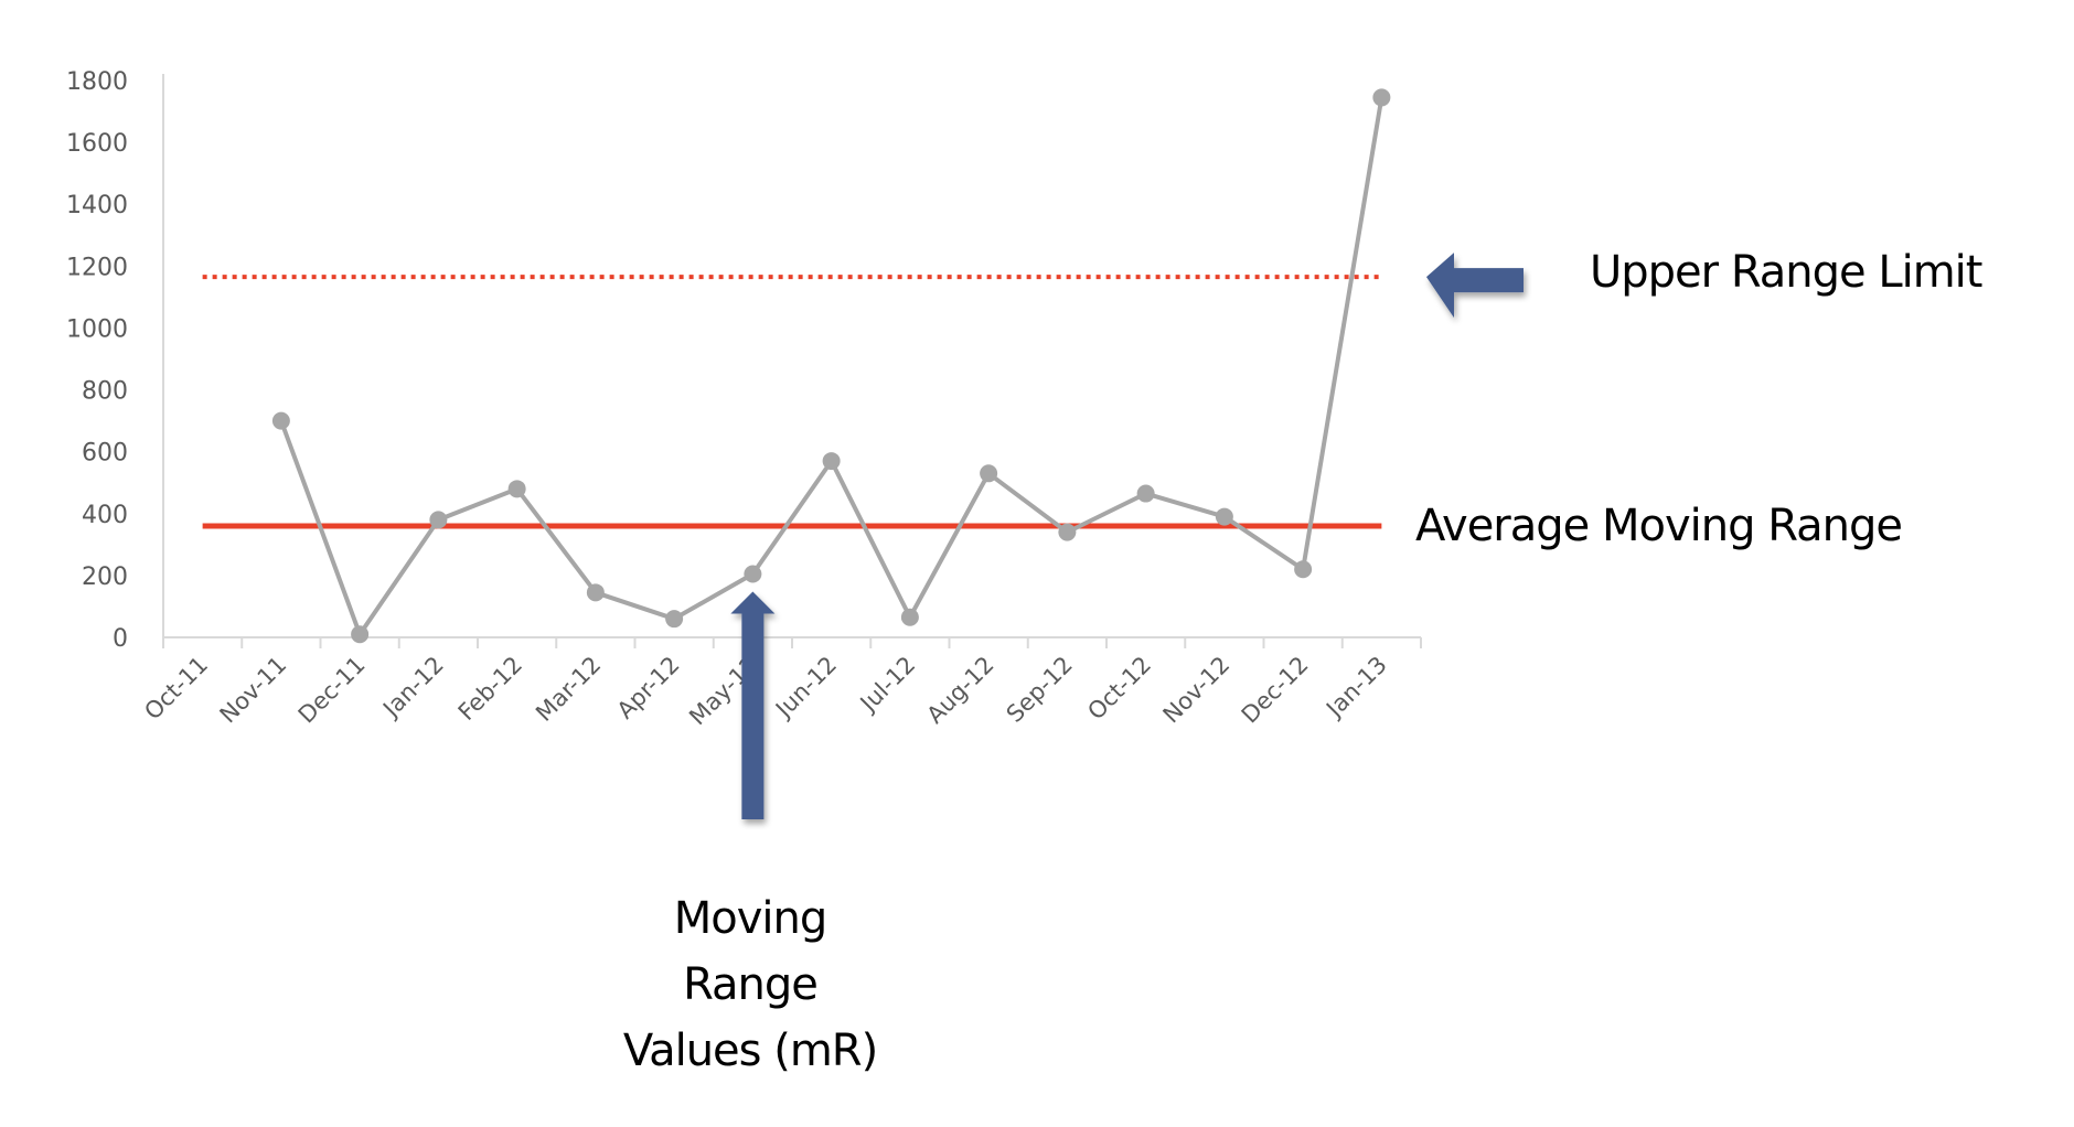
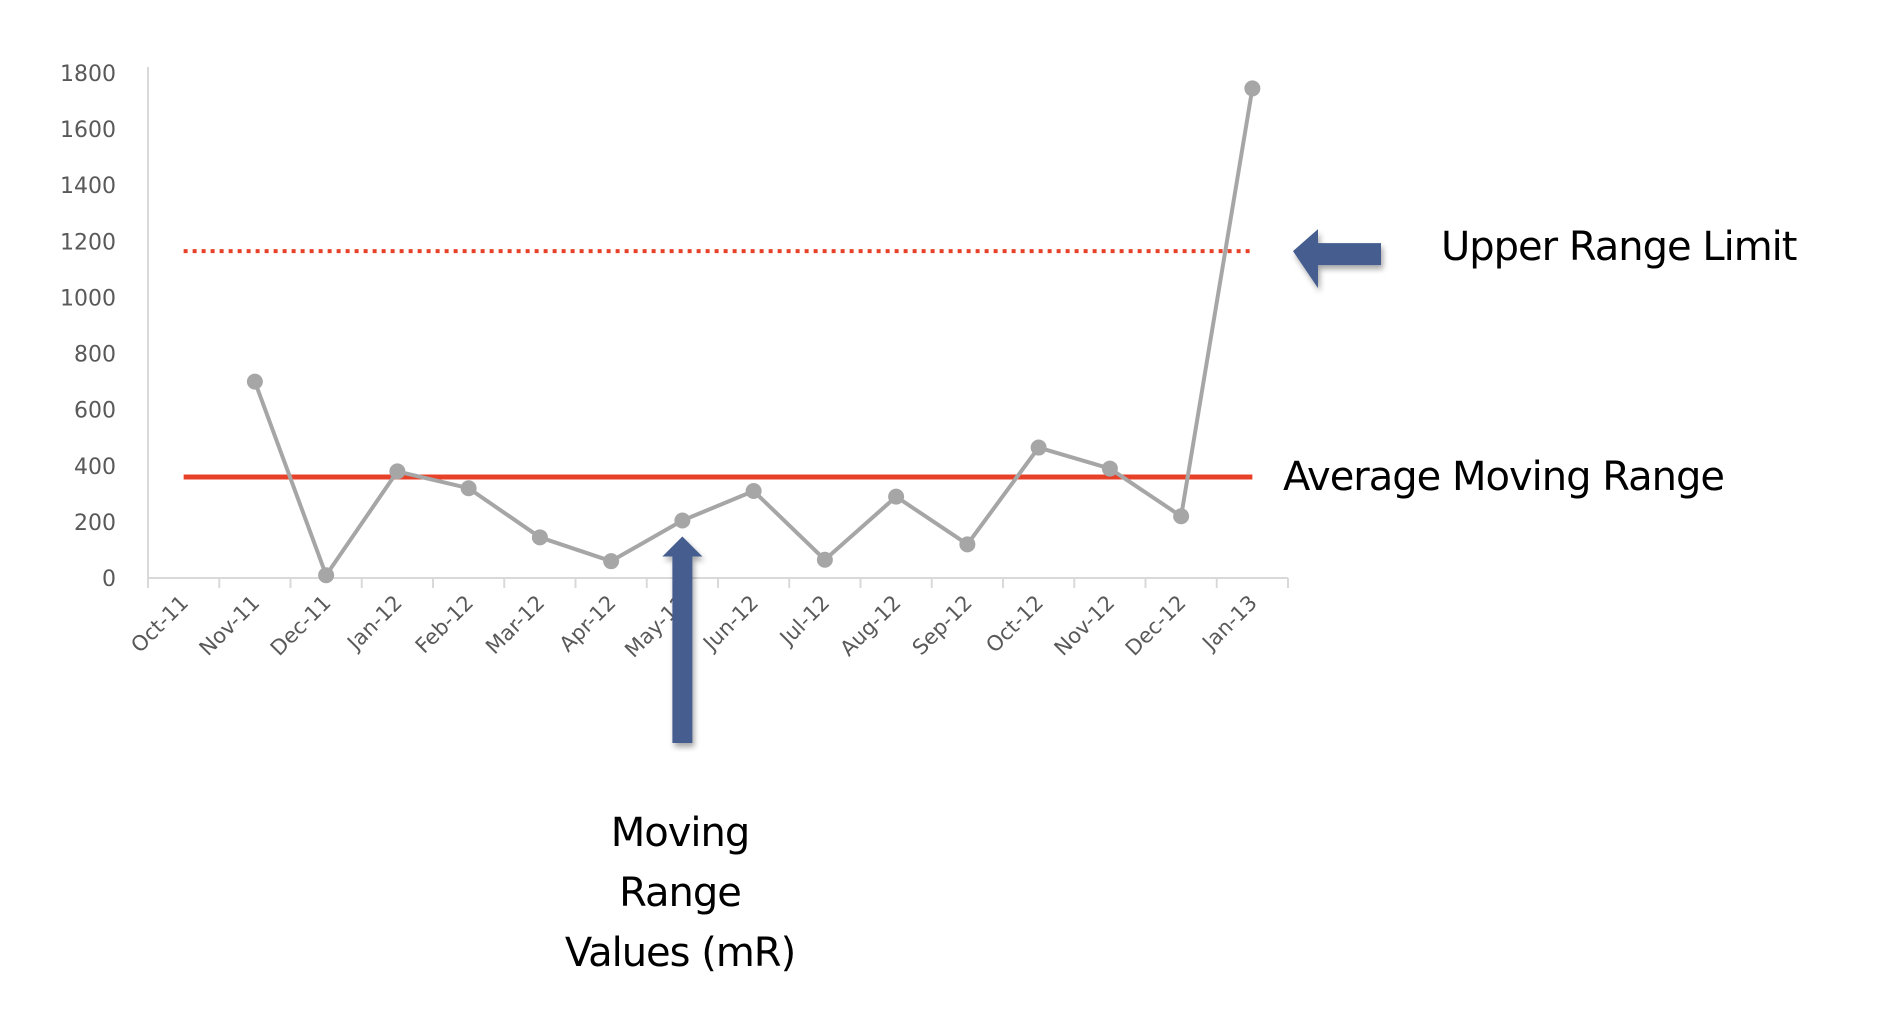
Feb-12: 480 -> 320
Jun-12: 570 -> 310
Aug-12: 530 -> 290
Sep-12: 340 -> 120
